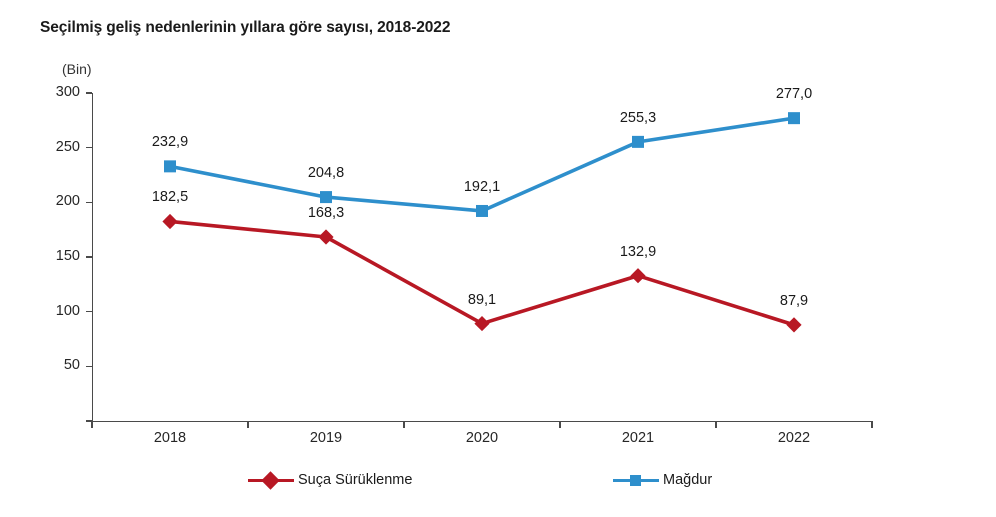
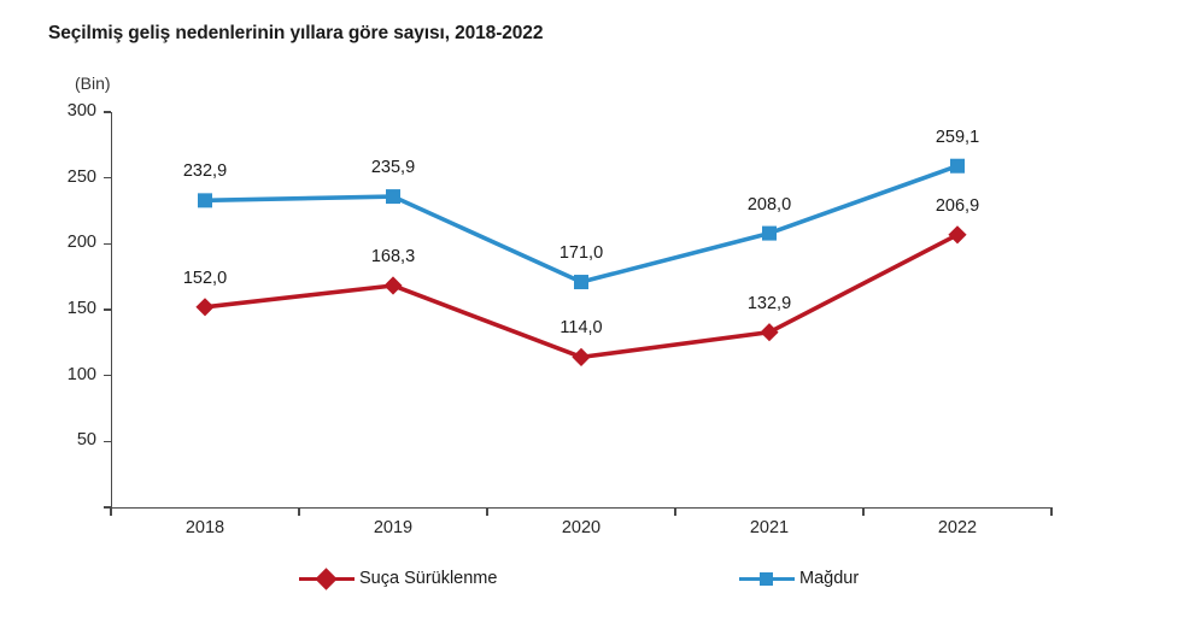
Suça Sürüklenme/2018: 182,5 -> 152,0
Mağdur/2019: 204,8 -> 235,9
Suça Sürüklenme/2020: 89,1 -> 114,0
Mağdur/2020: 192,1 -> 171,0
Mağdur/2021: 255,3 -> 208,0
Suça Sürüklenme/2022: 87,9 -> 206,9
Mağdur/2022: 277,0 -> 259,1
